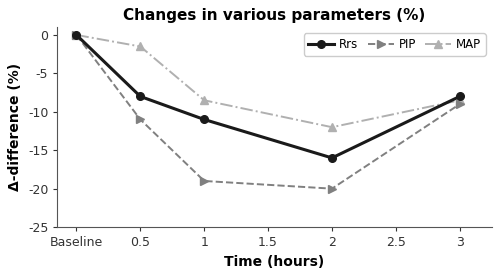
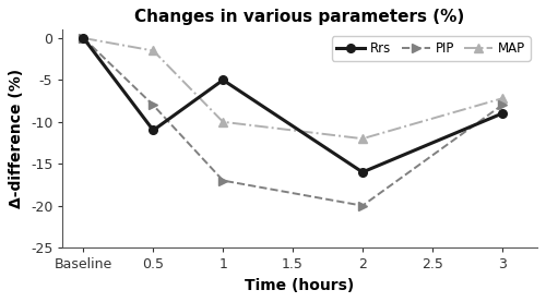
Rrs/0.5: -8 -> -11
PIP/0.5: -11 -> -8
Rrs/1: -11 -> -5
PIP/1: -19 -> -17
MAP/1: -8.5 -> -10.0
Rrs/3: -8 -> -9
PIP/3: -9 -> -8
MAP/3: -8.5 -> -7.2
